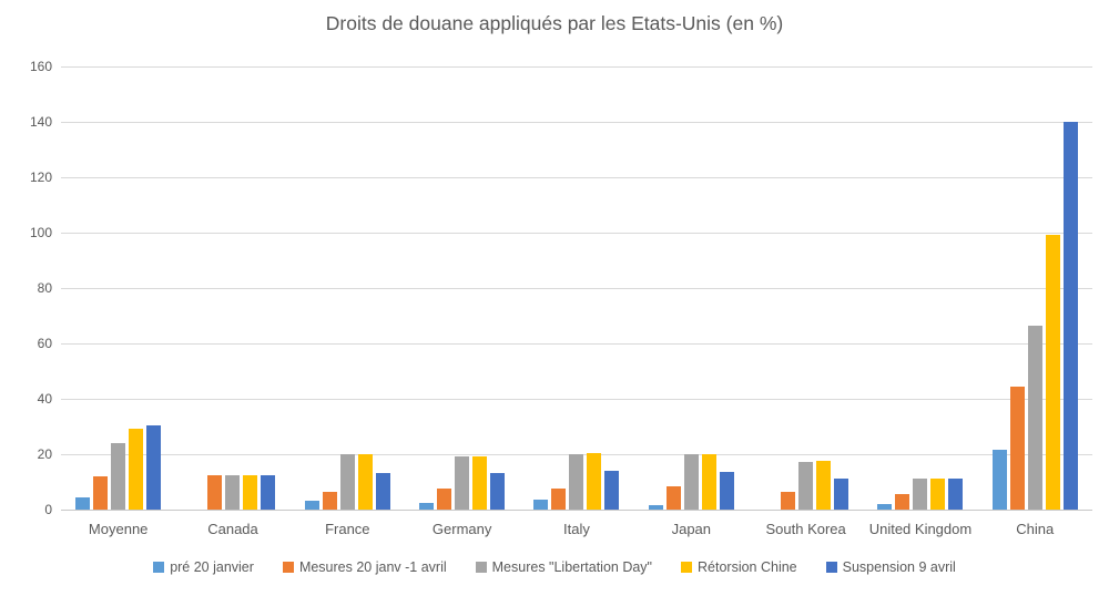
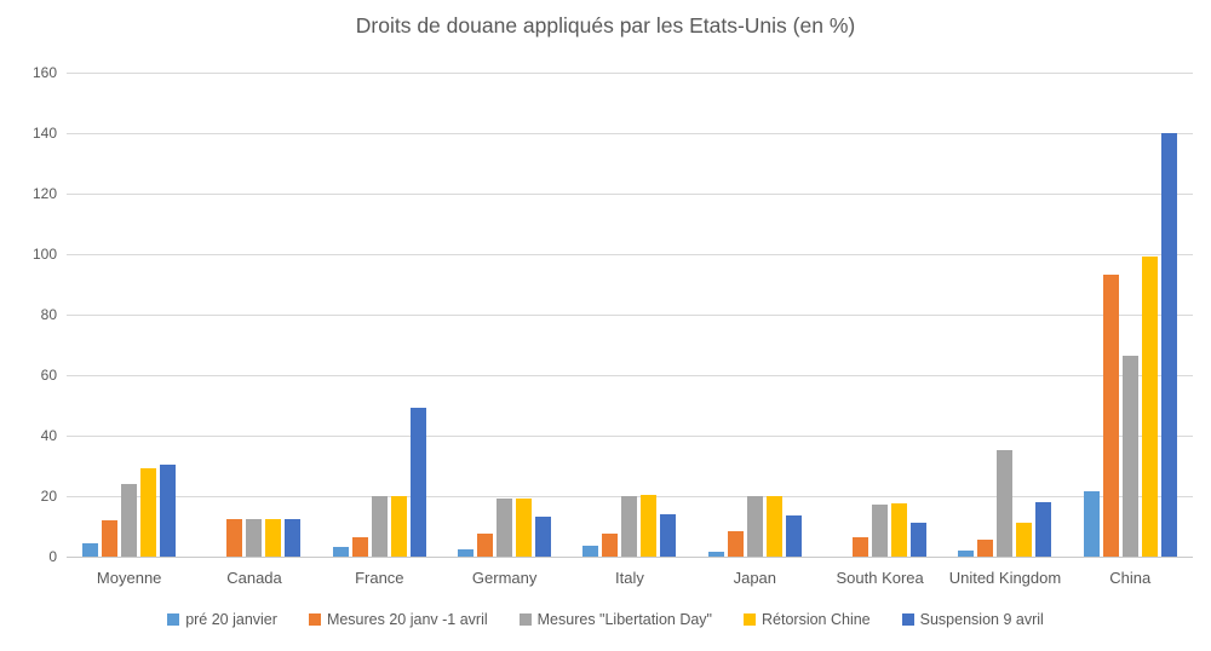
Suspension 9 avril/France: 13 -> 49
Mesures "Libertation Day"/United Kingdom: 11 -> 35
Suspension 9 avril/United Kingdom: 11 -> 18
Mesures 20 janv -1 avril/China: 44 -> 93
